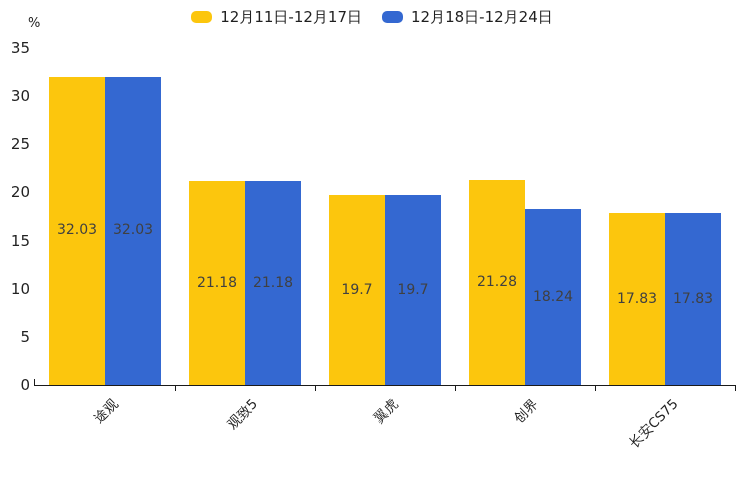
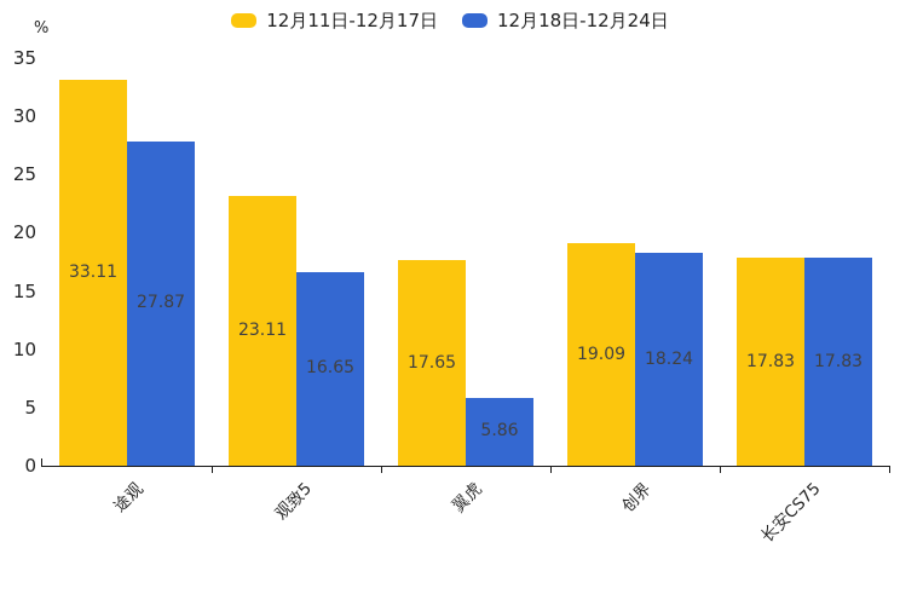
12月11日-12月17日/途观: 32.03 -> 33.11
12月18日-12月24日/途观: 32.03 -> 27.87
12月11日-12月17日/观致5: 21.18 -> 23.11
12月18日-12月24日/观致5: 21.18 -> 16.65
12月11日-12月17日/翼虎: 19.7 -> 17.65
12月18日-12月24日/翼虎: 19.7 -> 5.86
12月11日-12月17日/创界: 21.28 -> 19.09
